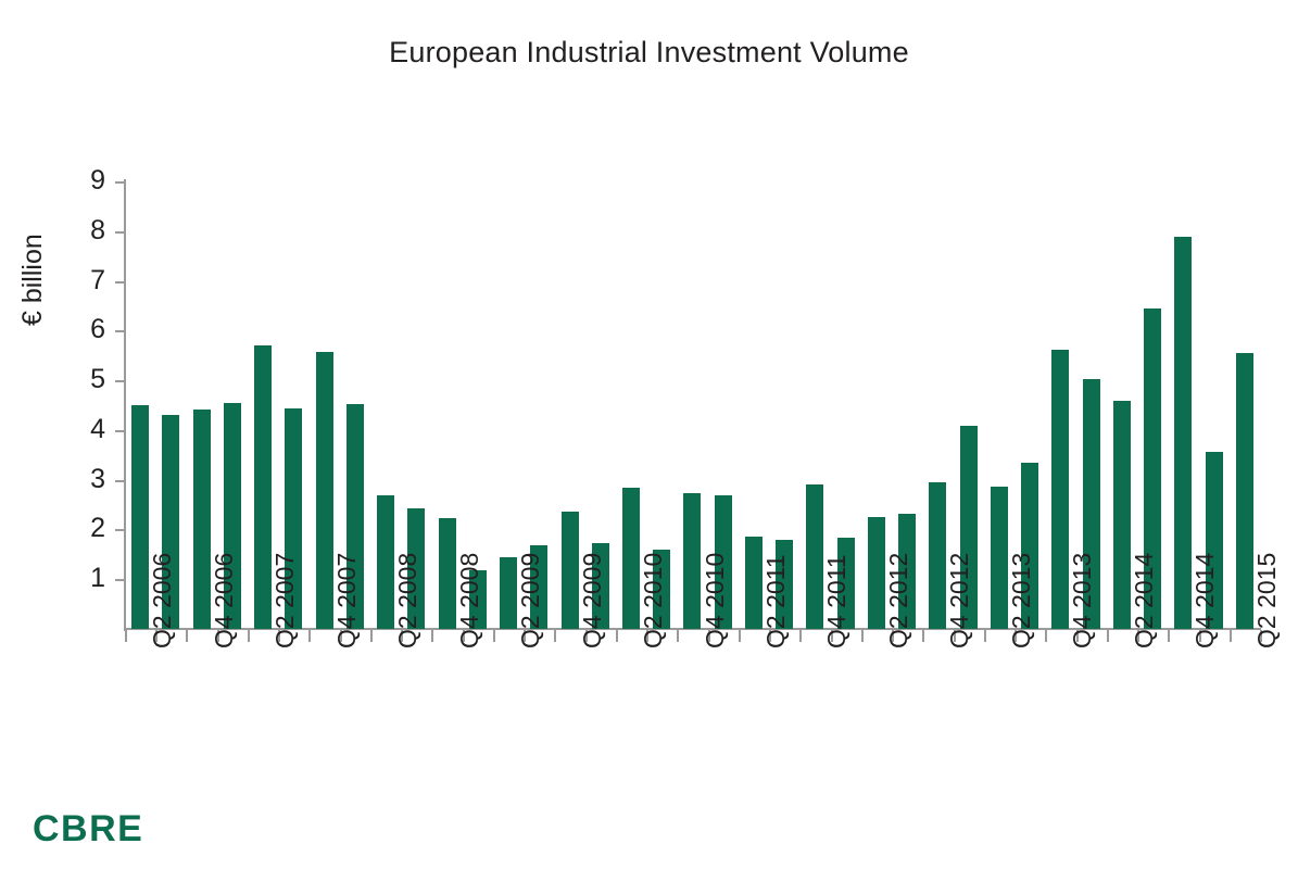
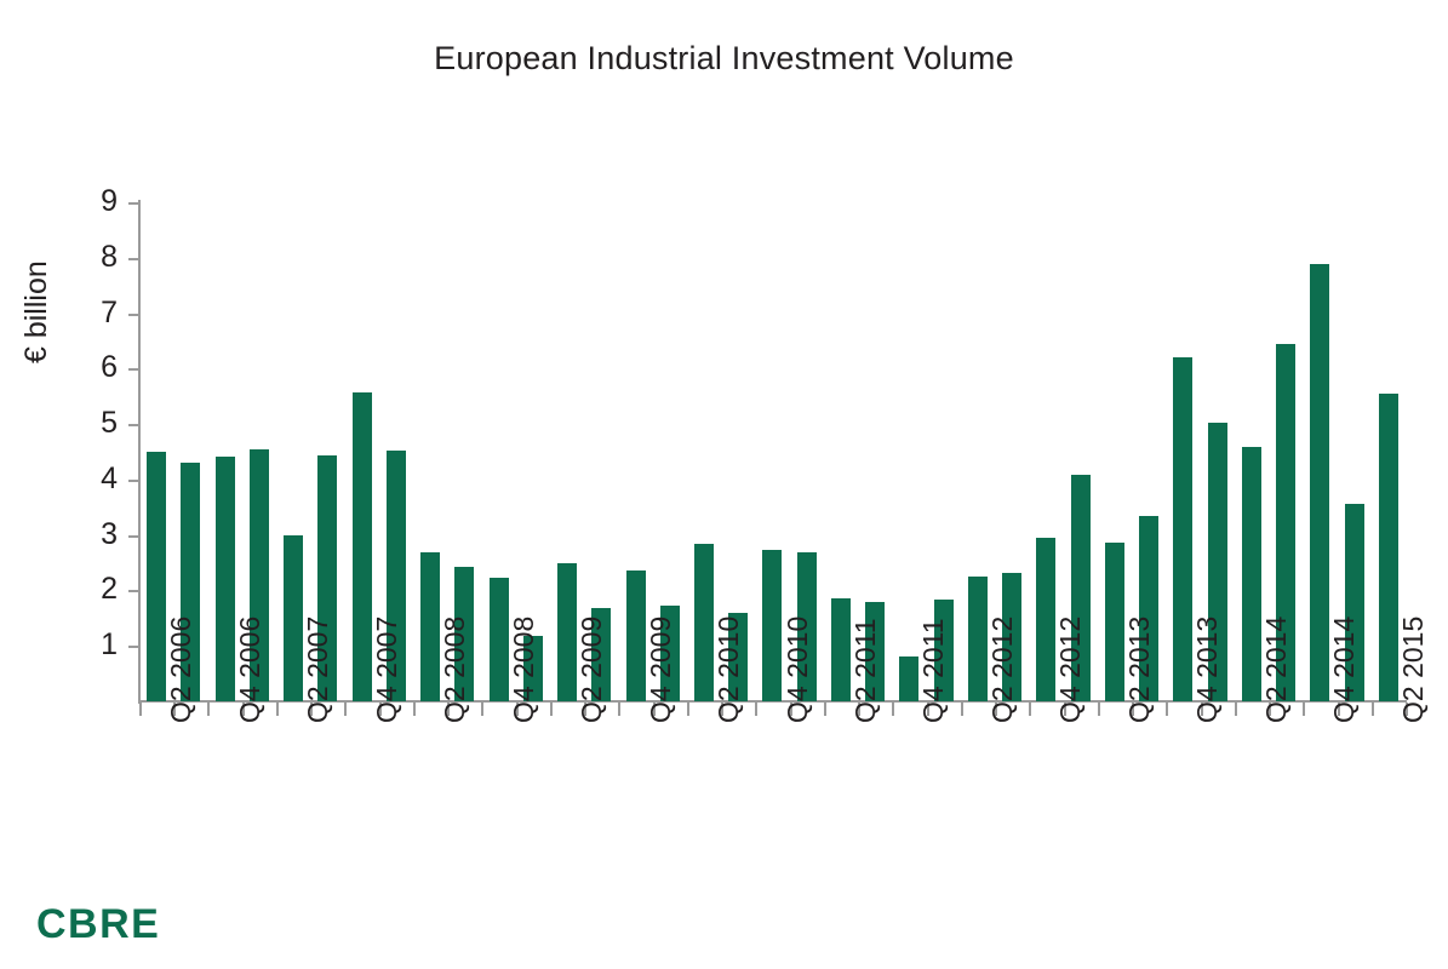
Q2 2007: 5.7 -> 3.0
Q2 2009: 1.4 -> 2.5
Q4 2011: 2.9 -> 0.8
Q4 2013: 5.6 -> 6.2
